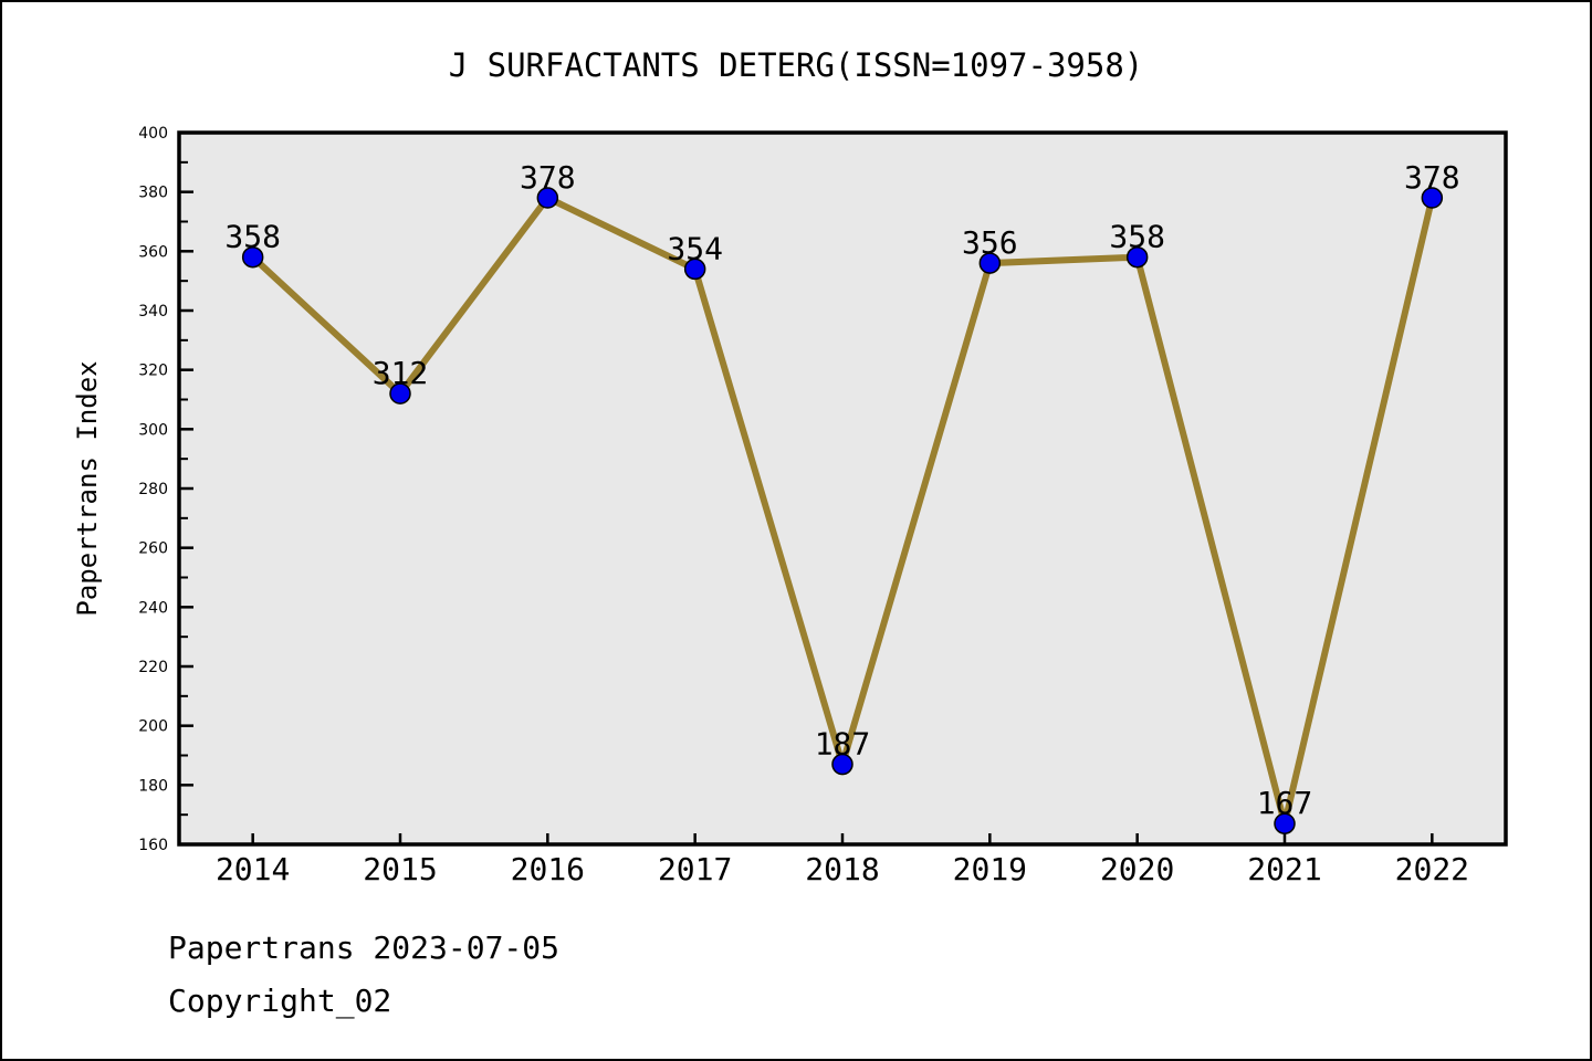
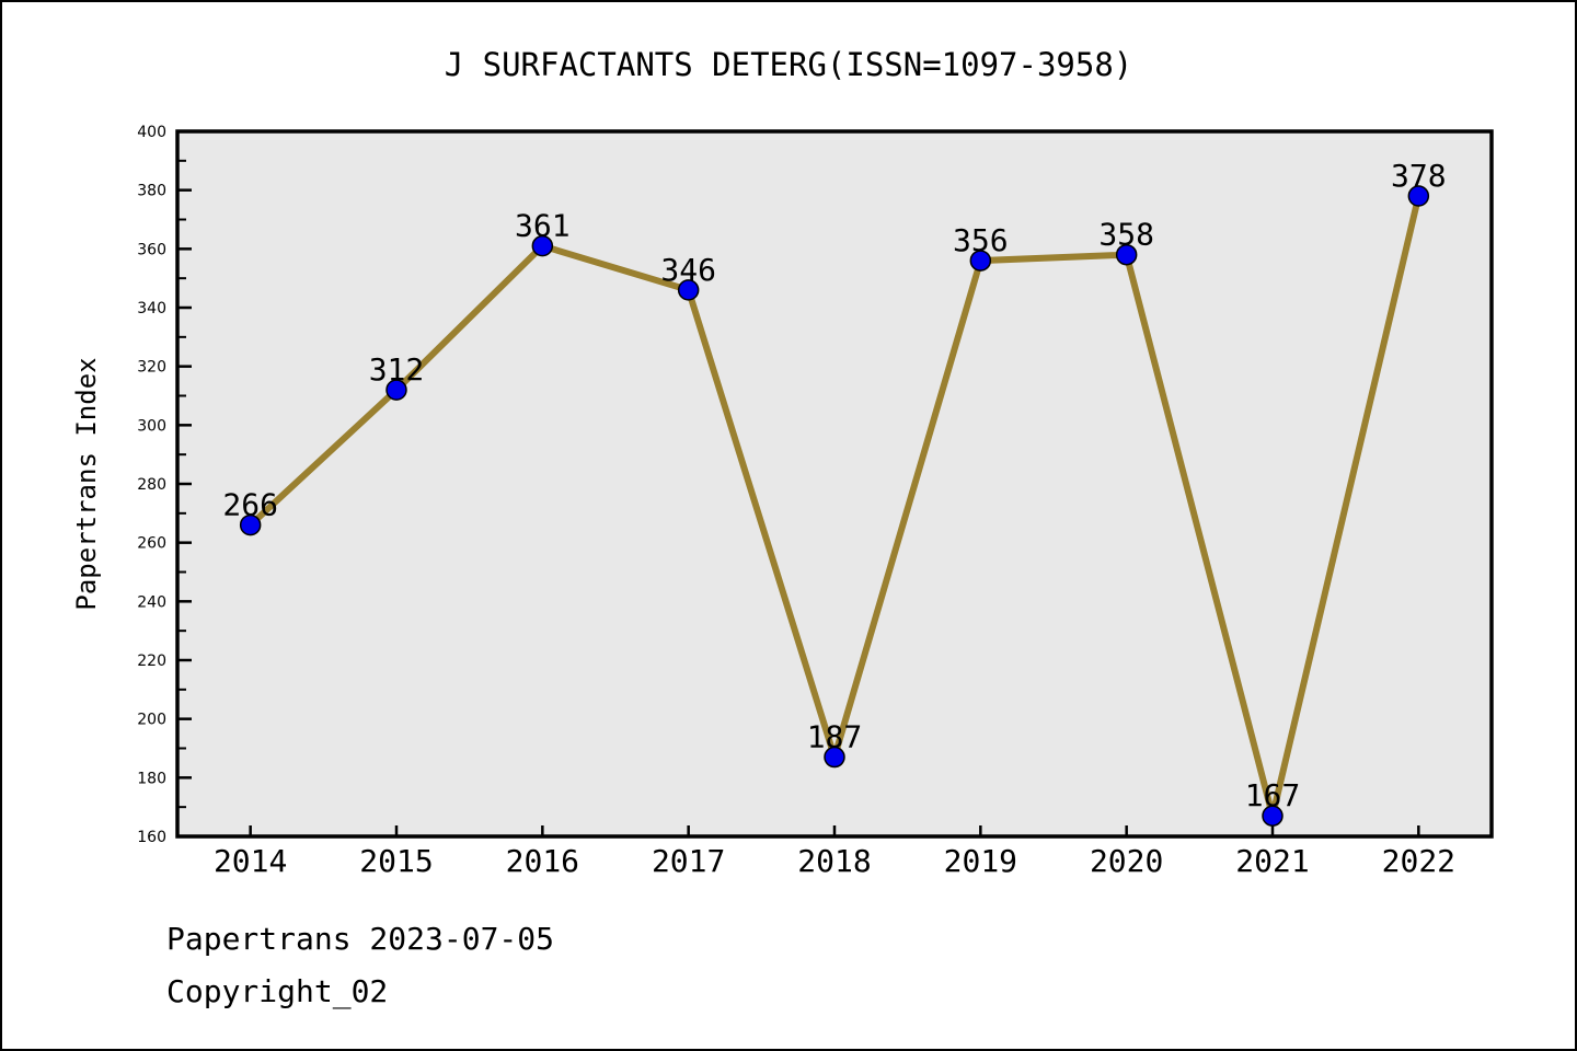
2014: 358 -> 266
2016: 378 -> 361
2017: 354 -> 346
